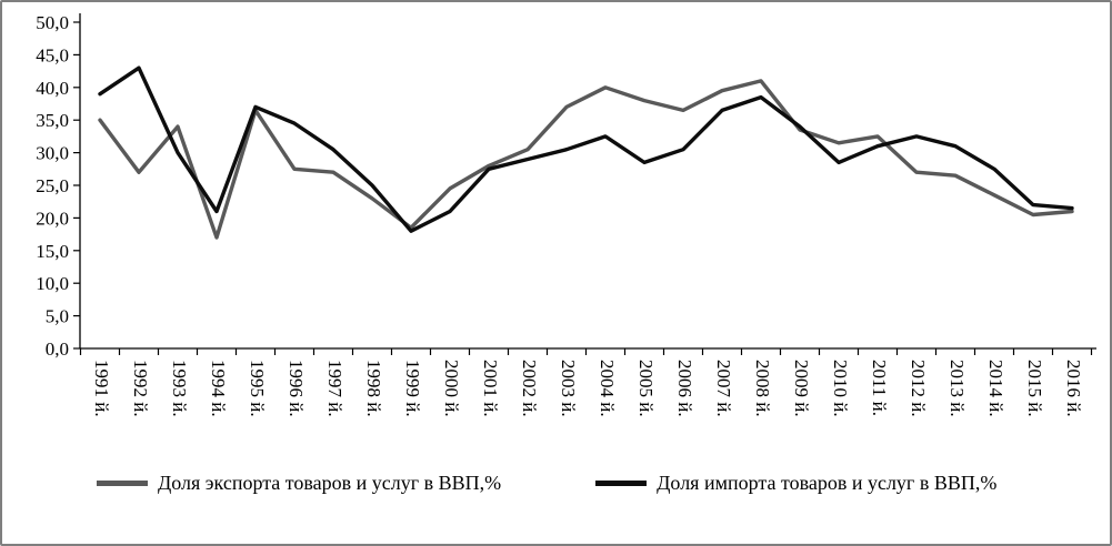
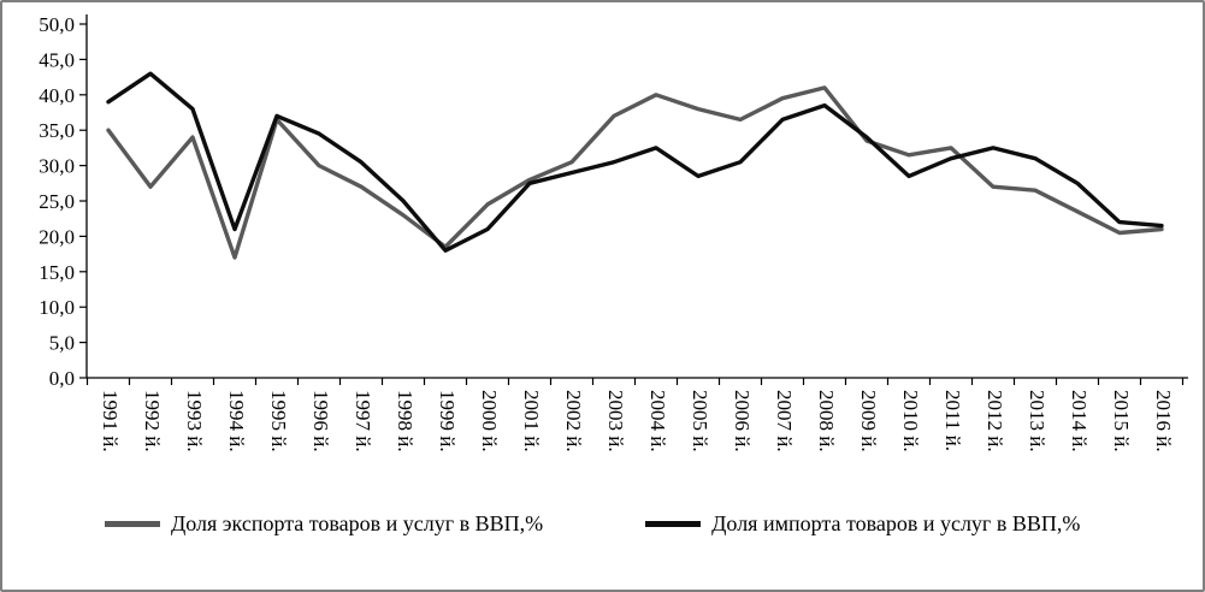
Доля импорта товаров и услуг в ВВП,%/1993 й.: 30 -> 38
Доля экспорта товаров и услуг в ВВП,%/1996 й.: 28 -> 30
